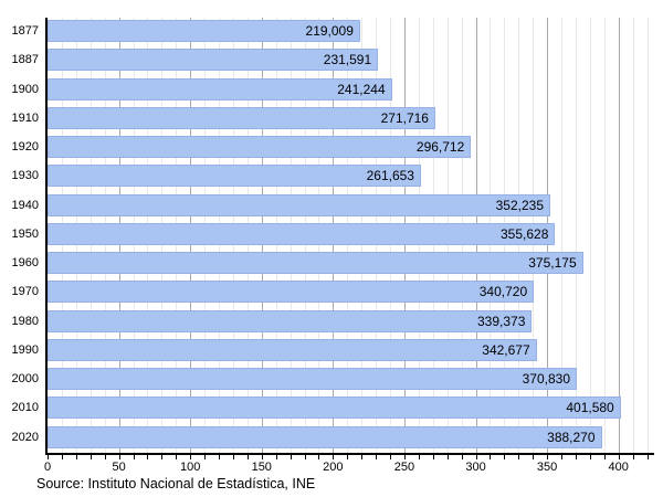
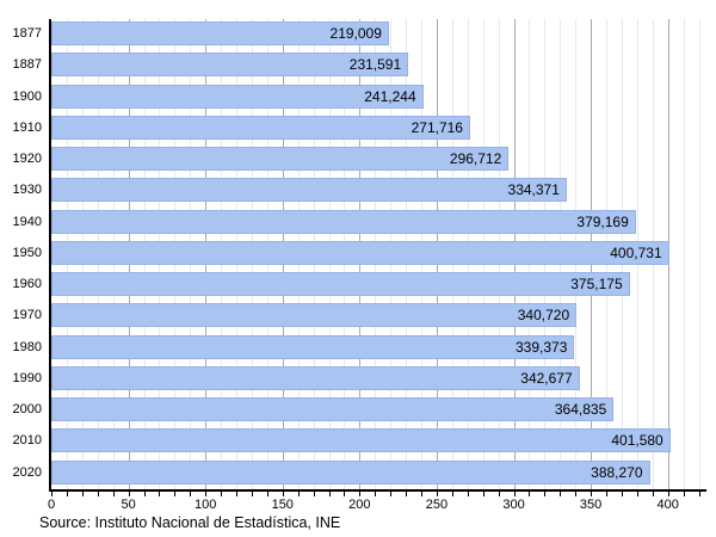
1930: 261,653 -> 334,371
1940: 352,235 -> 379,169
1950: 355,628 -> 400,731
2000: 370,830 -> 364,835
